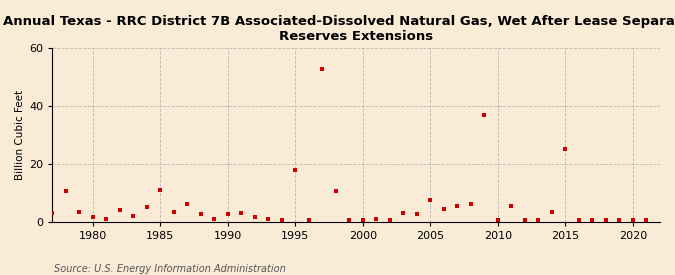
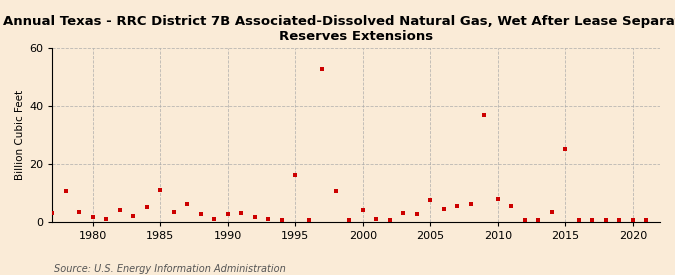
1995: 18.0 -> 16.0
2000: 0.5 -> 4.0
2010: 0.5 -> 8.0
